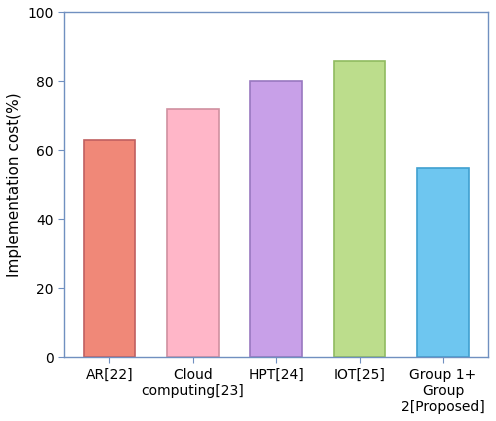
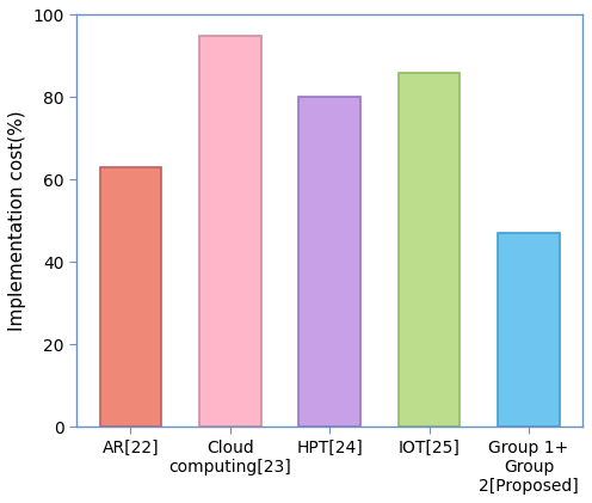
Cloud computing[23]: 72 -> 95
Group 1+ Group 2[Proposed]: 55 -> 47
